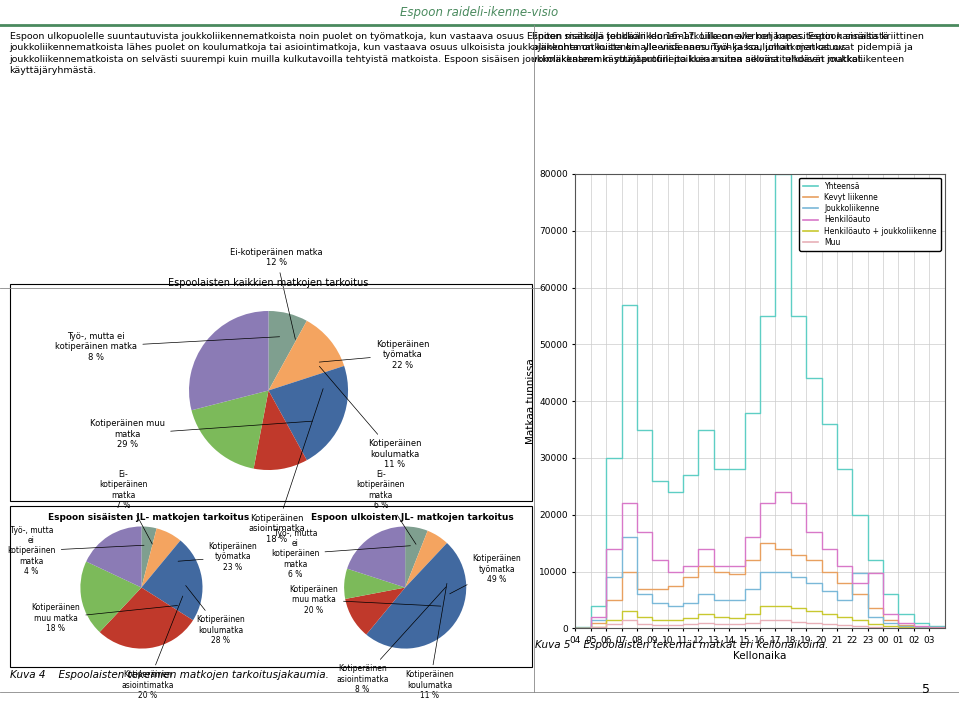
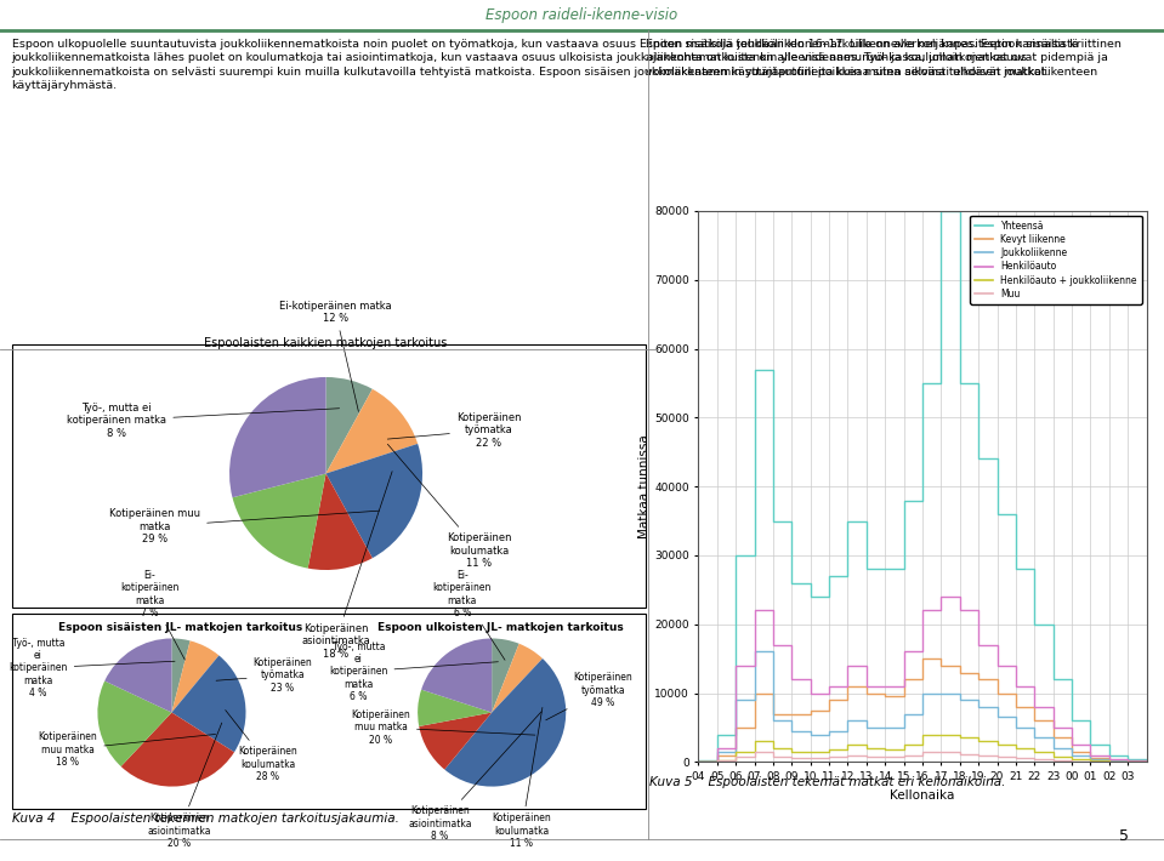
Joukkoliikenne/22: 9800 -> 3500
Henkilöauto/23: 9800 -> 5000
